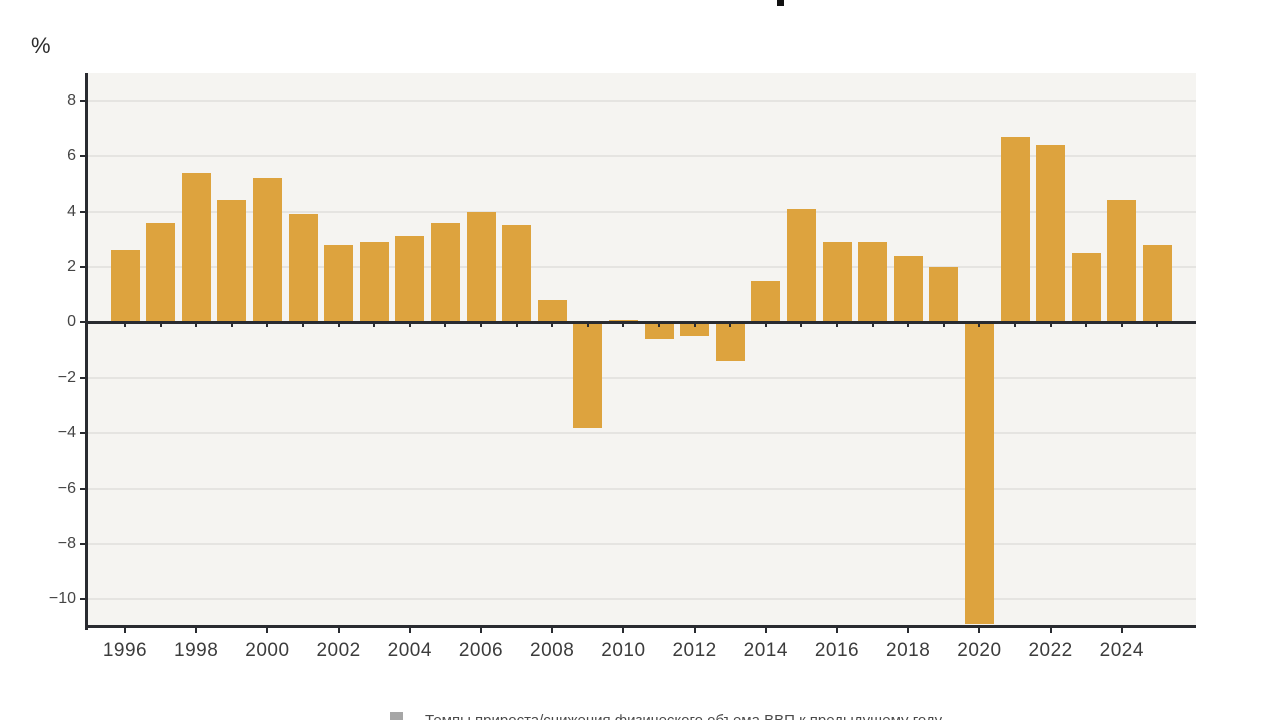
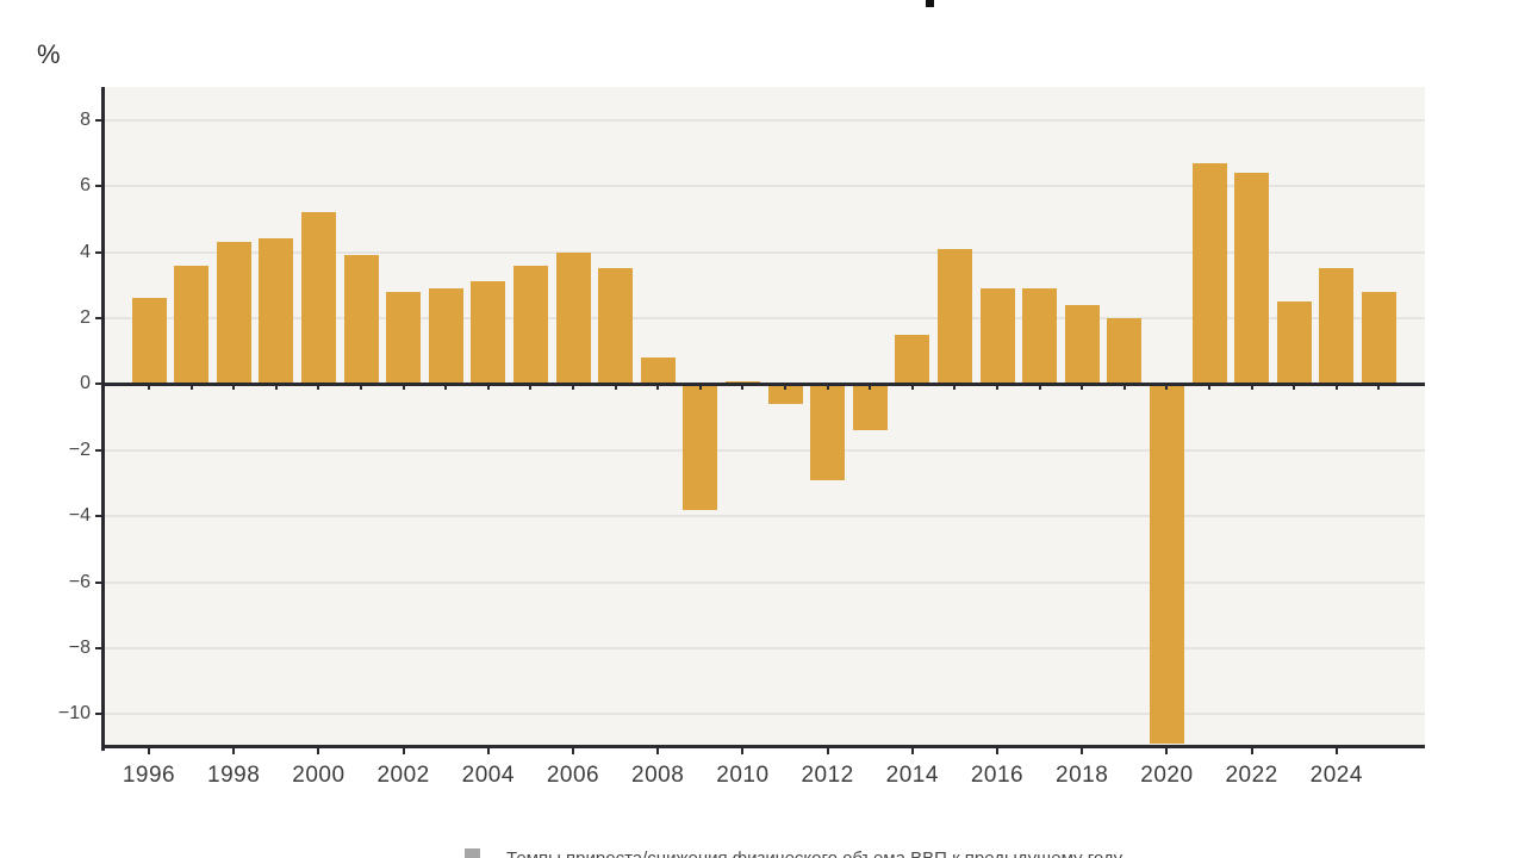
1998: 5.4 -> 4.3
2012: -0.5 -> -2.9
2024: 4.4 -> 3.5
